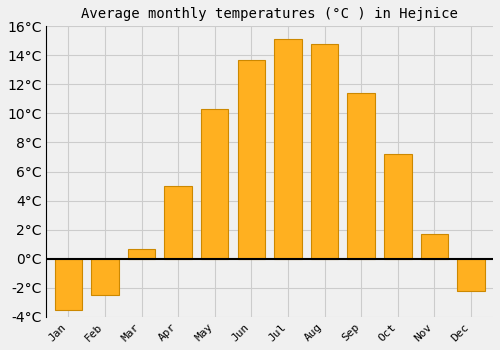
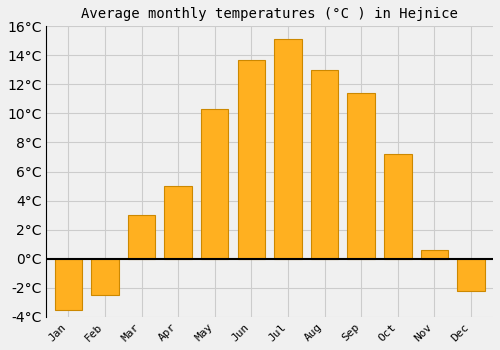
Mar: 0.7°C -> 3.0°C
Aug: 14.8°C -> 13.0°C
Nov: 1.7°C -> 0.6°C
